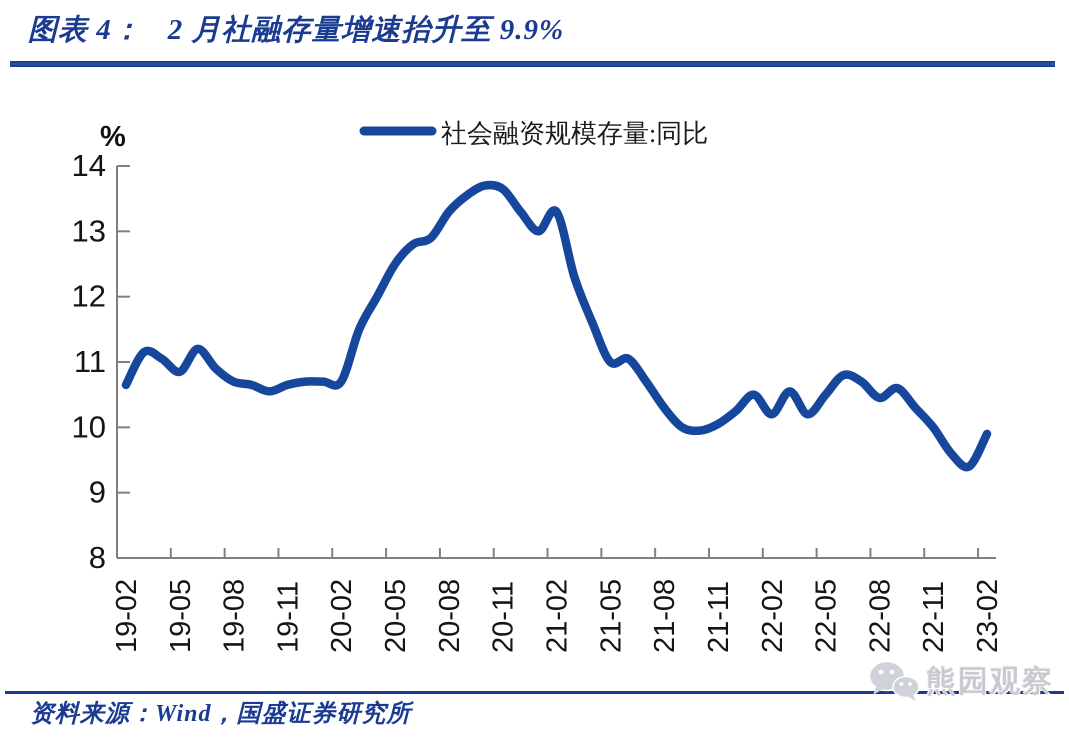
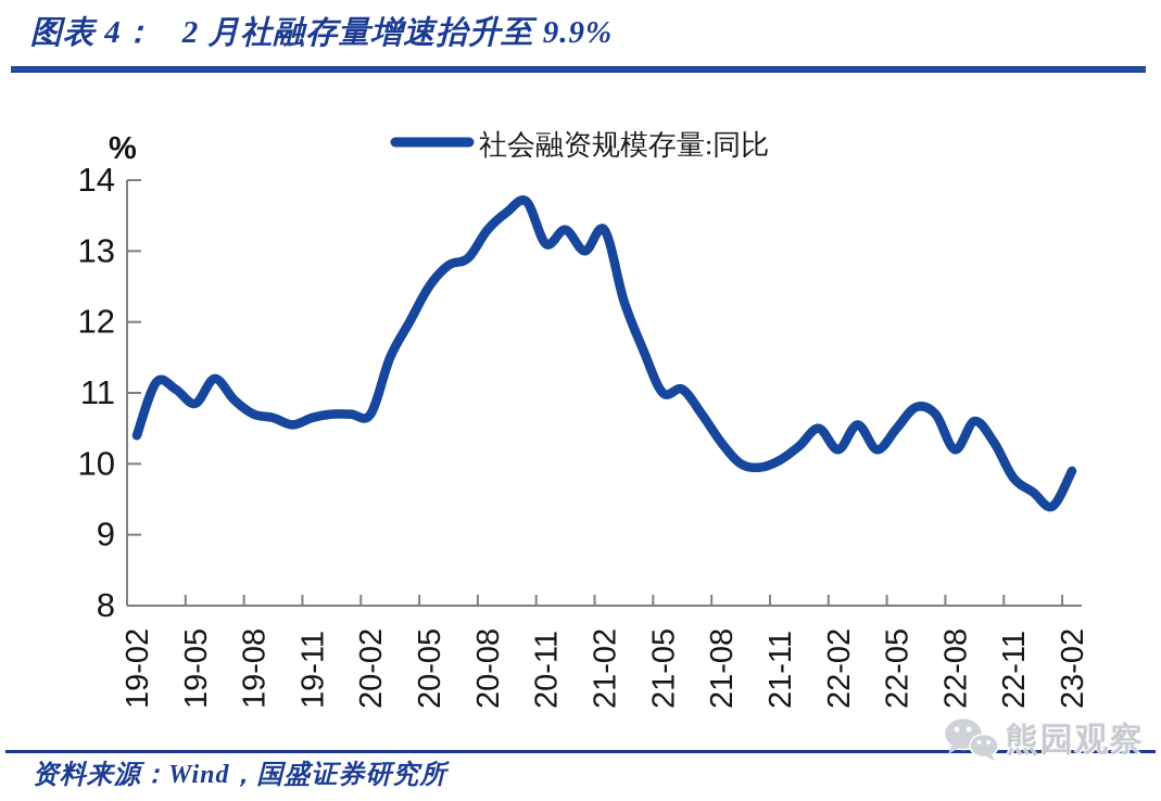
19-02: 10.7 -> 10.4
20-11: 13.7 -> 13.1
22-08: 10.4 -> 10.2
22-11: 10.0 -> 9.8
